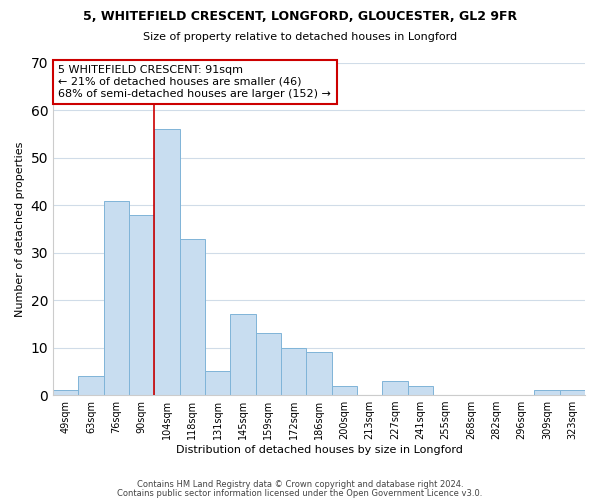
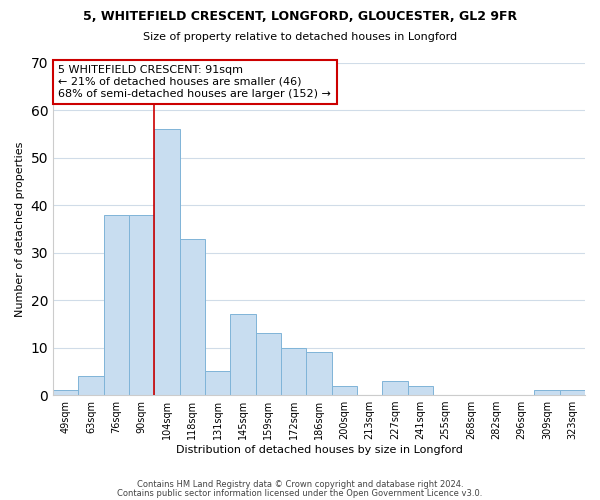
76sqm: 41 -> 38
